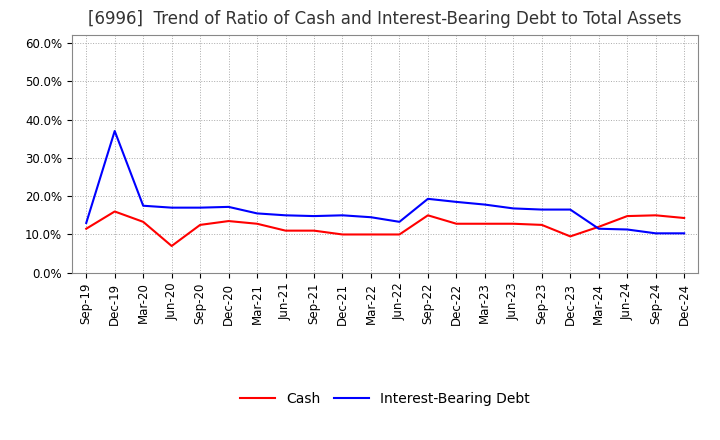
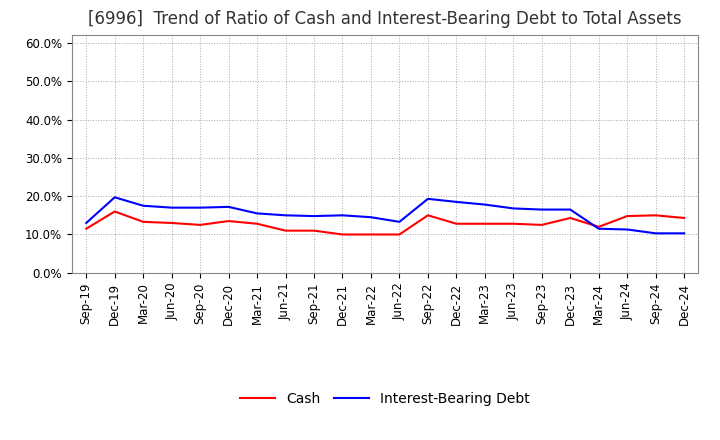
Interest-Bearing Debt/Dec-19: 37.0% -> 19.7%
Cash/Jun-20: 7.0% -> 13.0%
Cash/Dec-23: 9.5% -> 14.3%
